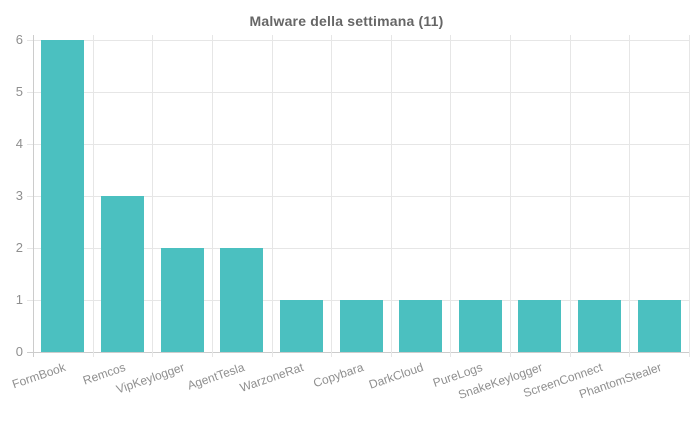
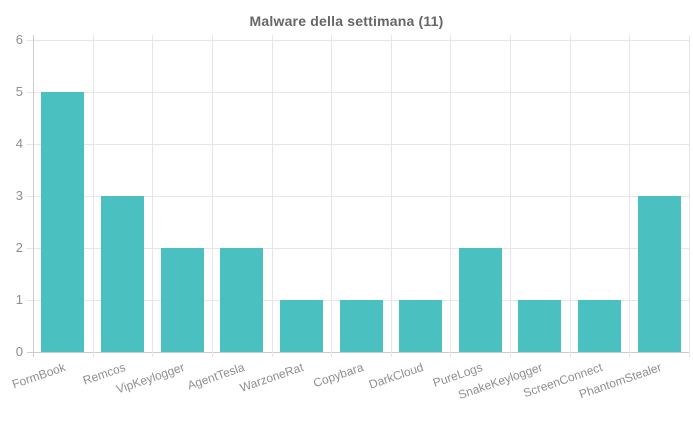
FormBook: 6 -> 5
PureLogs: 1 -> 2
PhantomStealer: 1 -> 3
